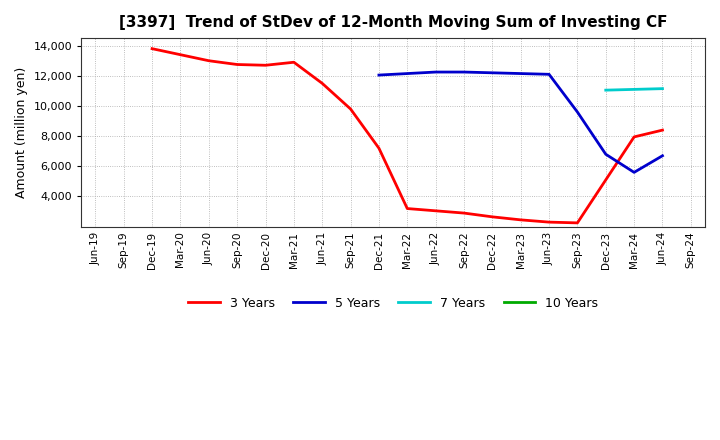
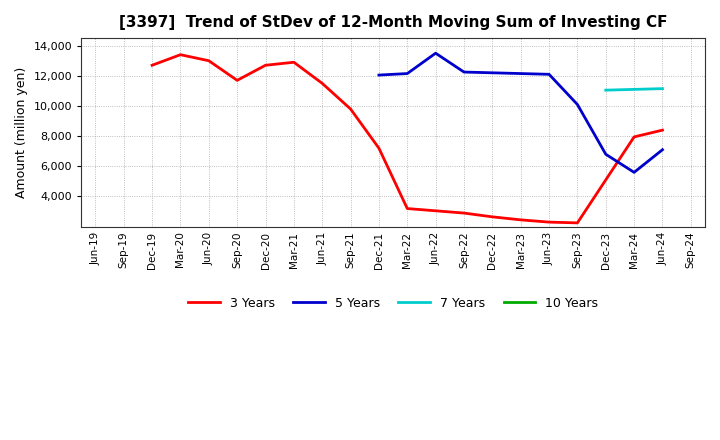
3 Years/Dec-19: 13,800 -> 12,700
3 Years/Sep-20: 12,800 -> 11,700
5 Years/Jun-22: 12,200 -> 13,500
5 Years/Sep-23: 9,600 -> 10,100
5 Years/Jun-24: 6,700 -> 7,100
